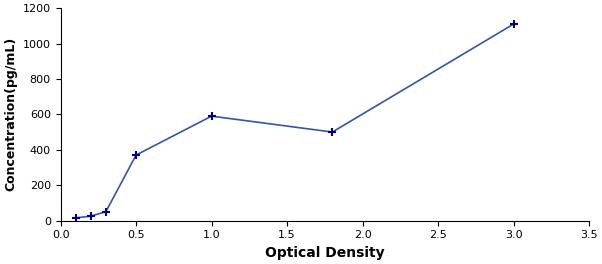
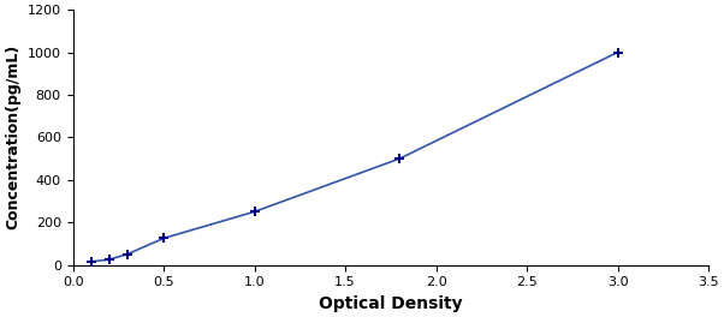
0.5: 370 -> 120
1.0: 590 -> 250
3.0: 1110 -> 1000
